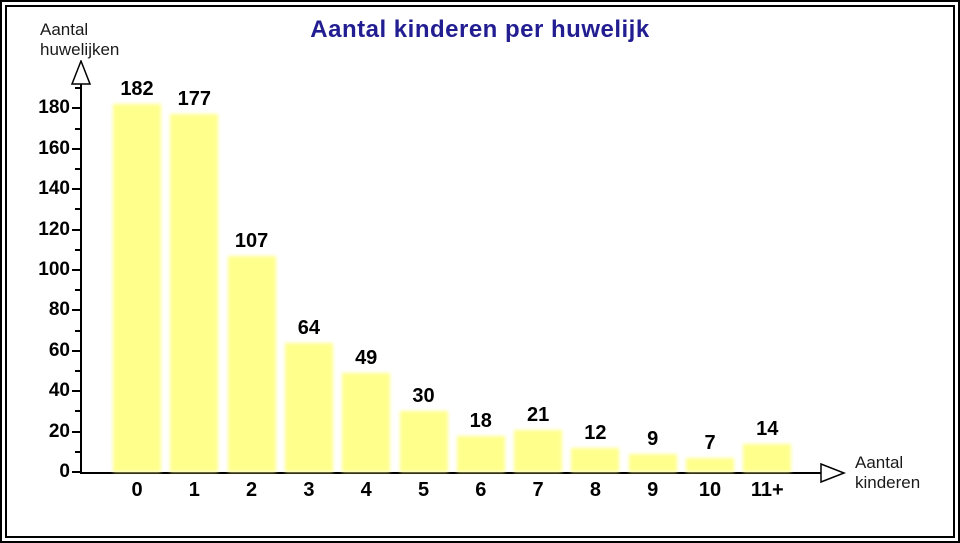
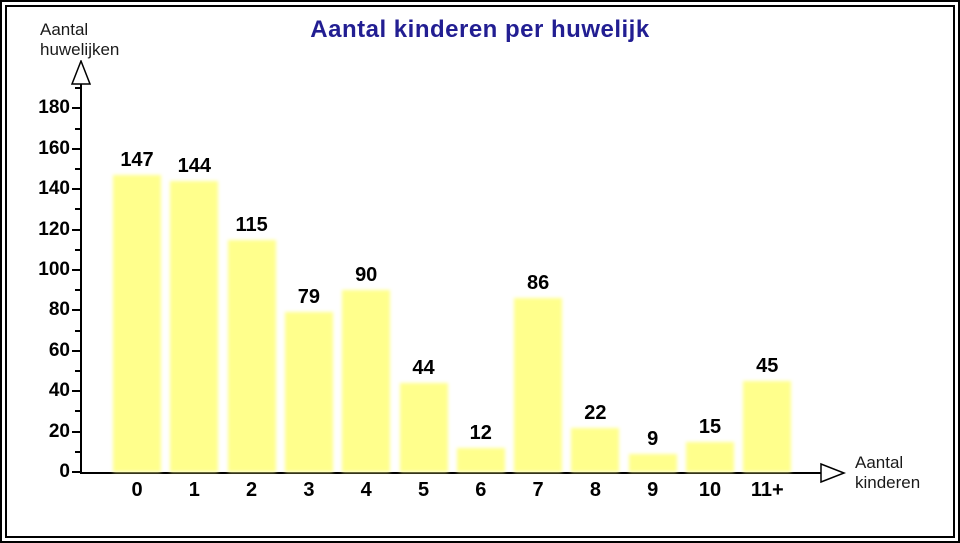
0: 182 -> 147
1: 177 -> 144
2: 107 -> 115
3: 64 -> 79
4: 49 -> 90
5: 30 -> 44
6: 18 -> 12
7: 21 -> 86
8: 12 -> 22
10: 7 -> 15
11+: 14 -> 45
